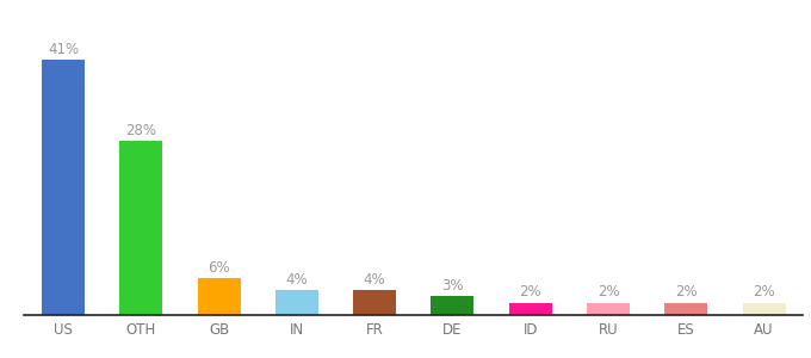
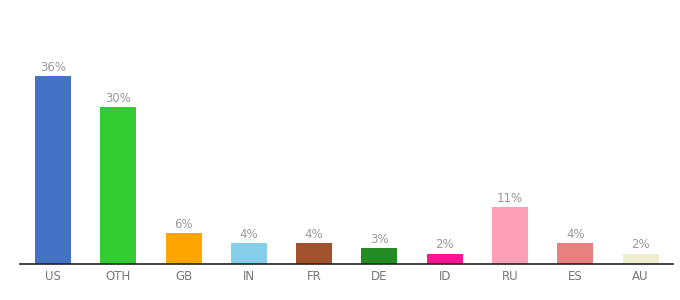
US: 41% -> 36%
OTH: 28% -> 30%
RU: 2% -> 11%
ES: 2% -> 4%
